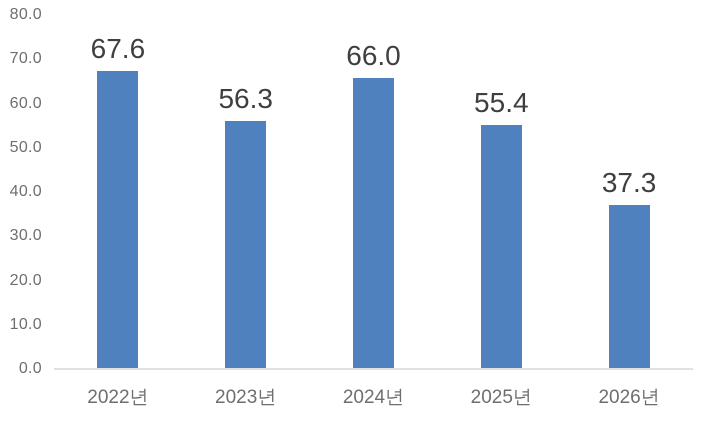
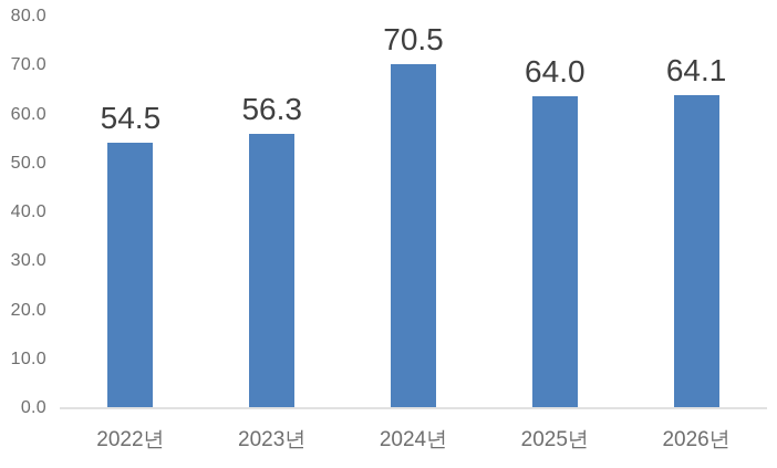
2022년: 67.6 -> 54.5
2024년: 66.0 -> 70.5
2025년: 55.4 -> 64.0
2026년: 37.3 -> 64.1
